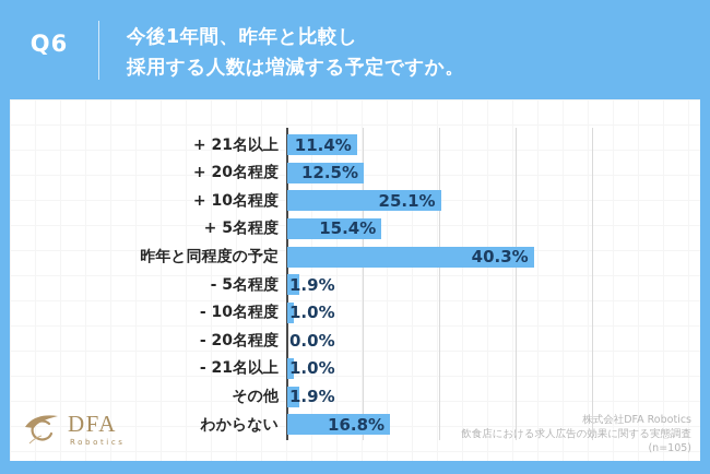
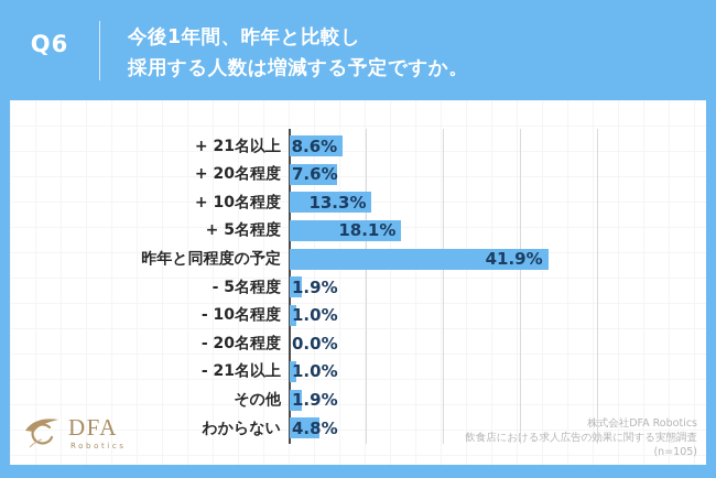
+ 21名以上: 11.4% -> 8.6%
+ 20名程度: 12.5% -> 7.6%
+ 10名程度: 25.1% -> 13.3%
+ 5名程度: 15.4% -> 18.1%
昨年と同程度の予定: 40.3% -> 41.9%
わからない: 16.8% -> 4.8%
